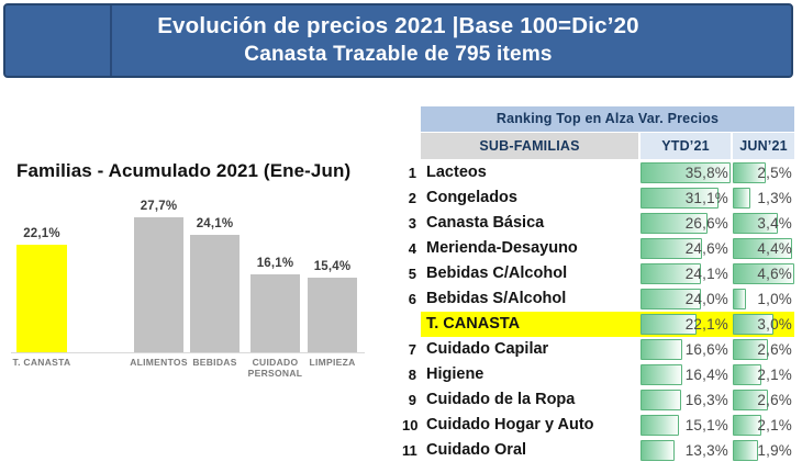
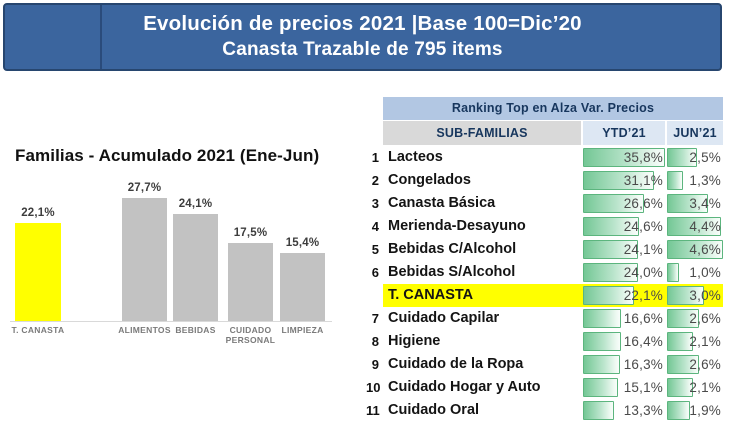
Familias - Acumulado 2021 (Ene-Jun)/CUIDADO PERSONAL: 16,1% -> 17,5%
